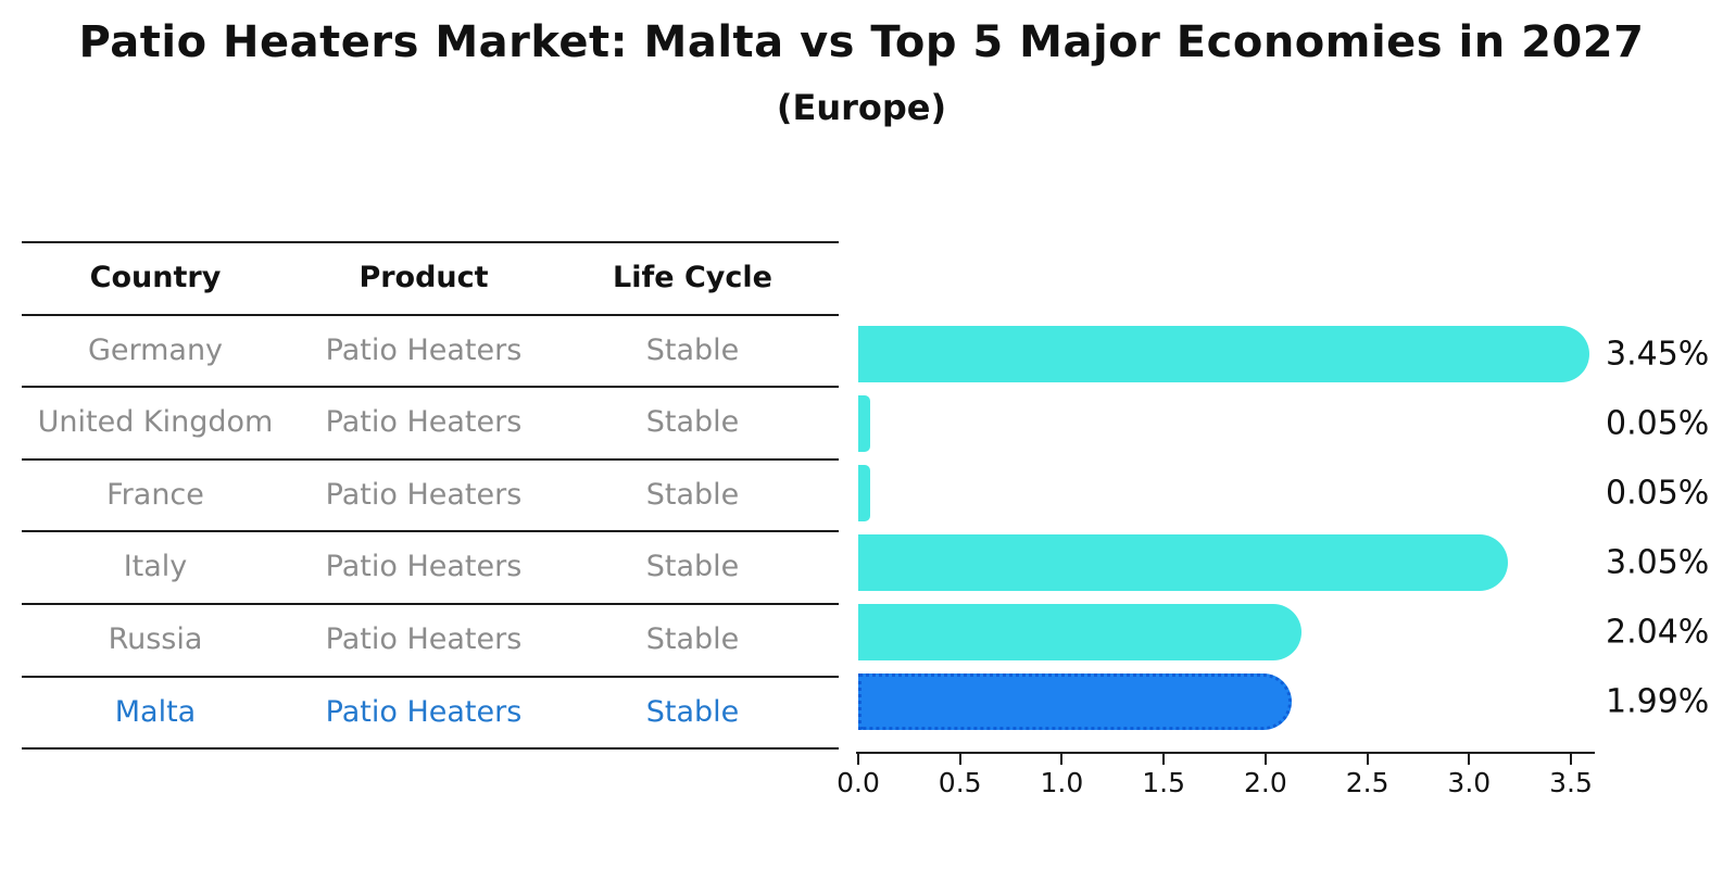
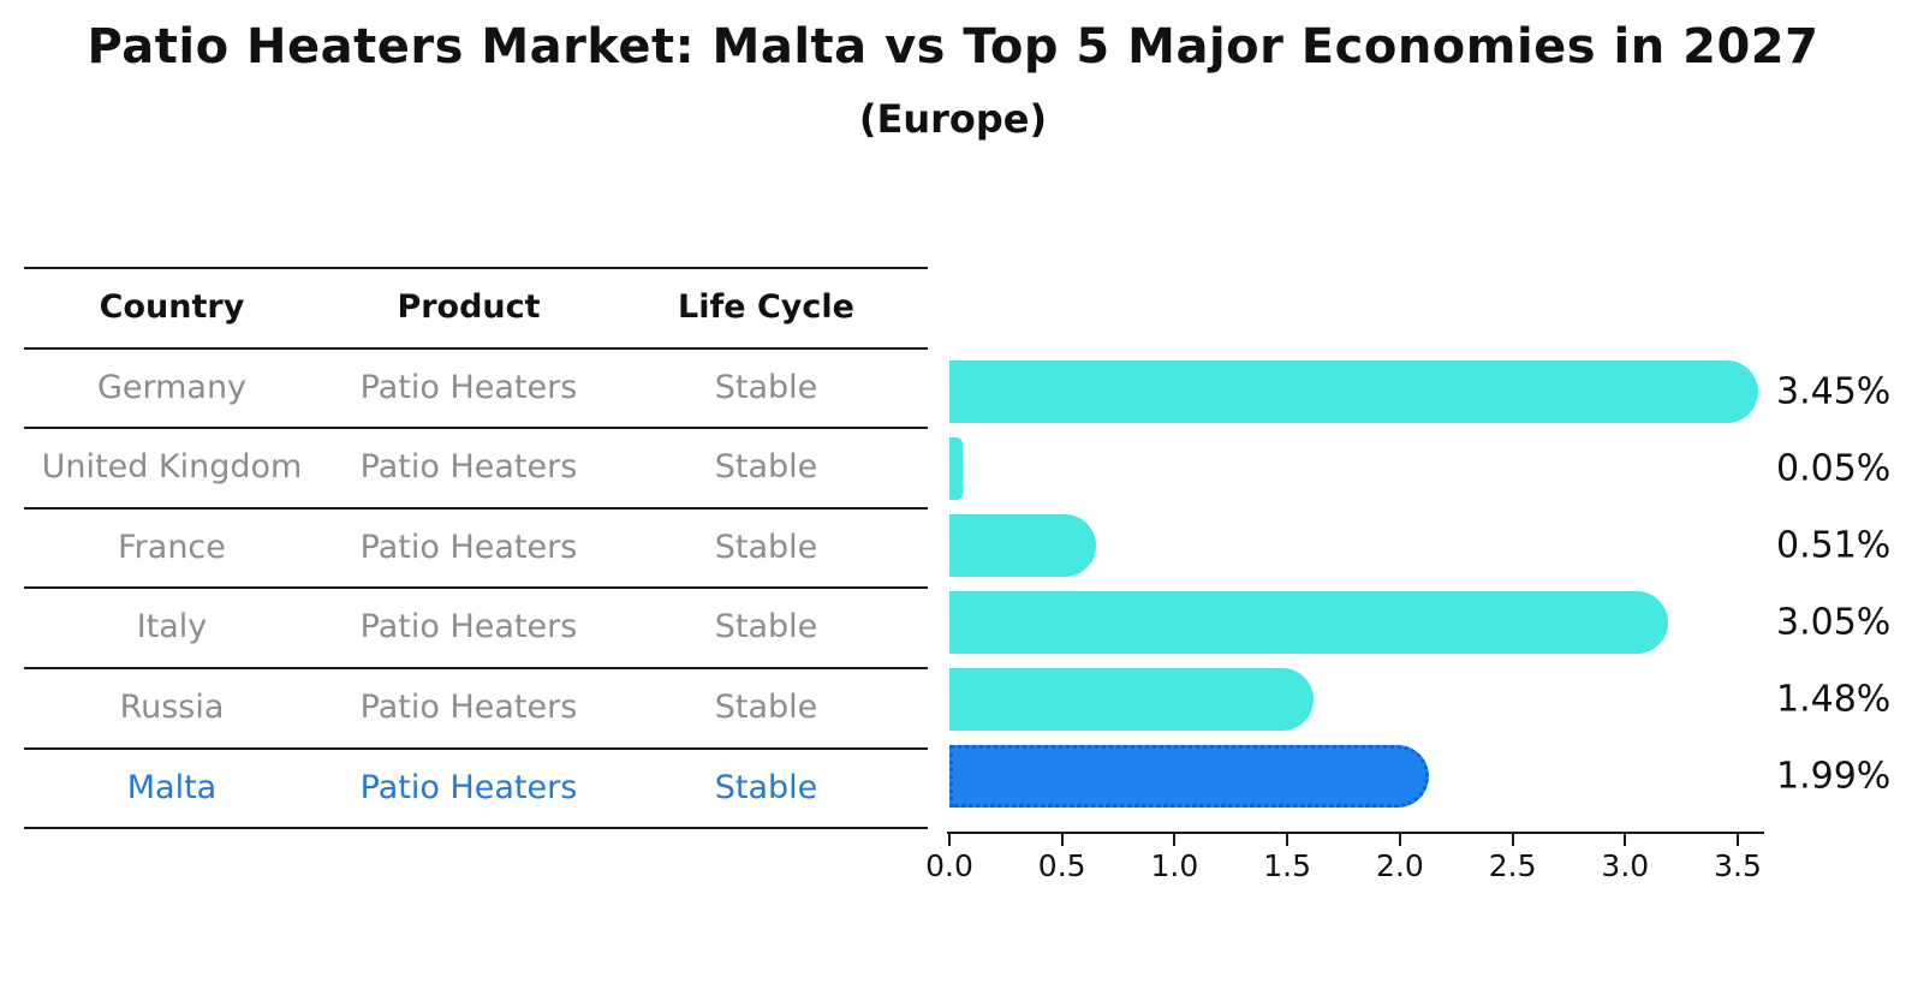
France: 0.05% -> 0.51%
Russia: 2.04% -> 1.48%
